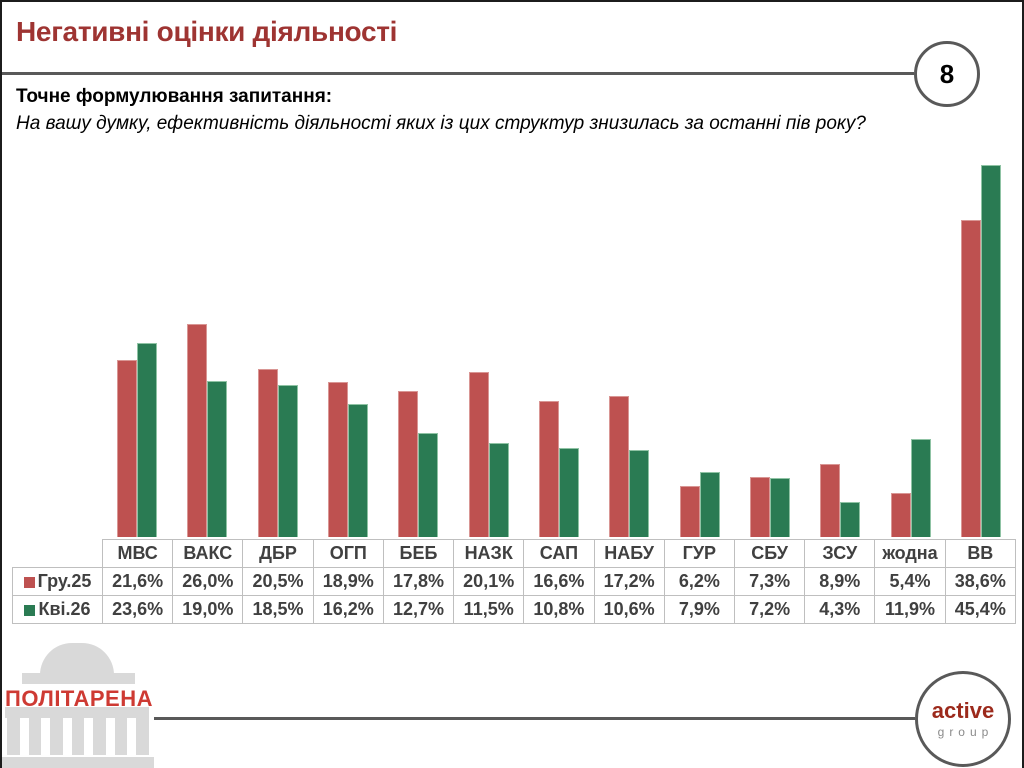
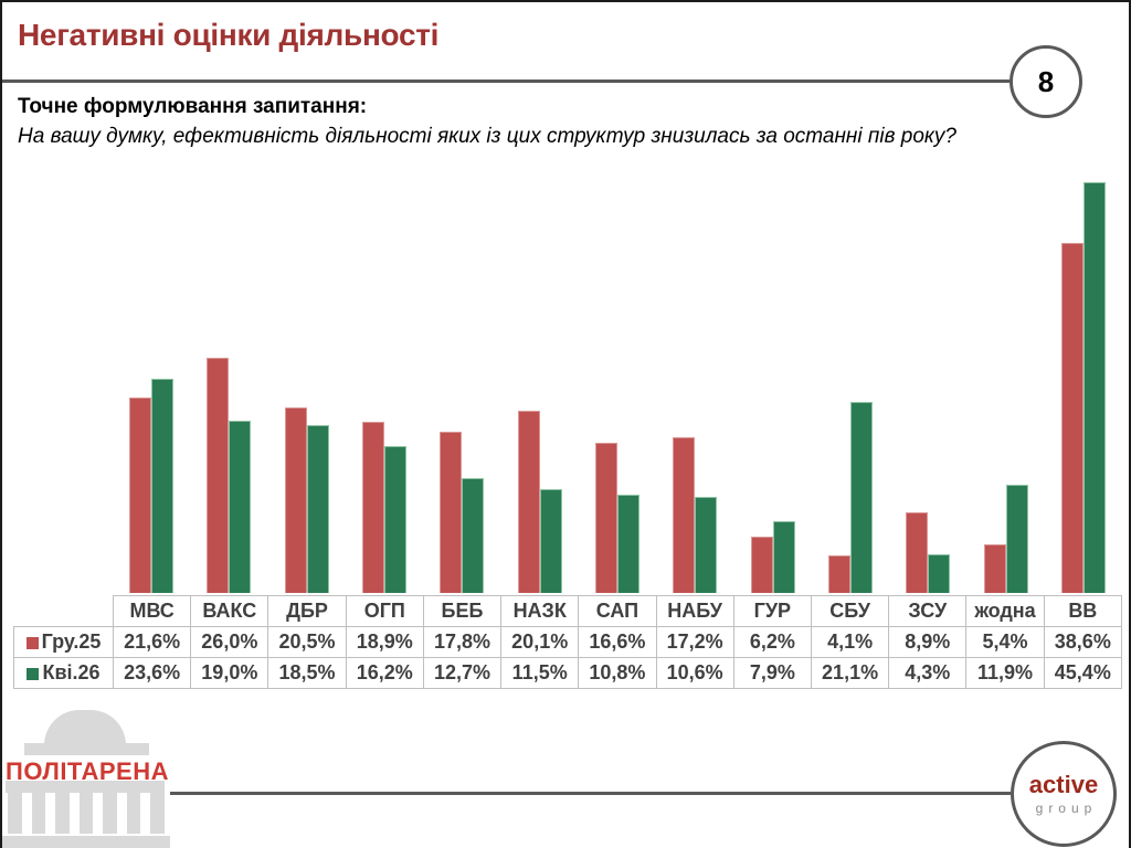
Гру.25/СБУ: 7,3% -> 4,1%
Кві.26/СБУ: 7,2% -> 21,1%
